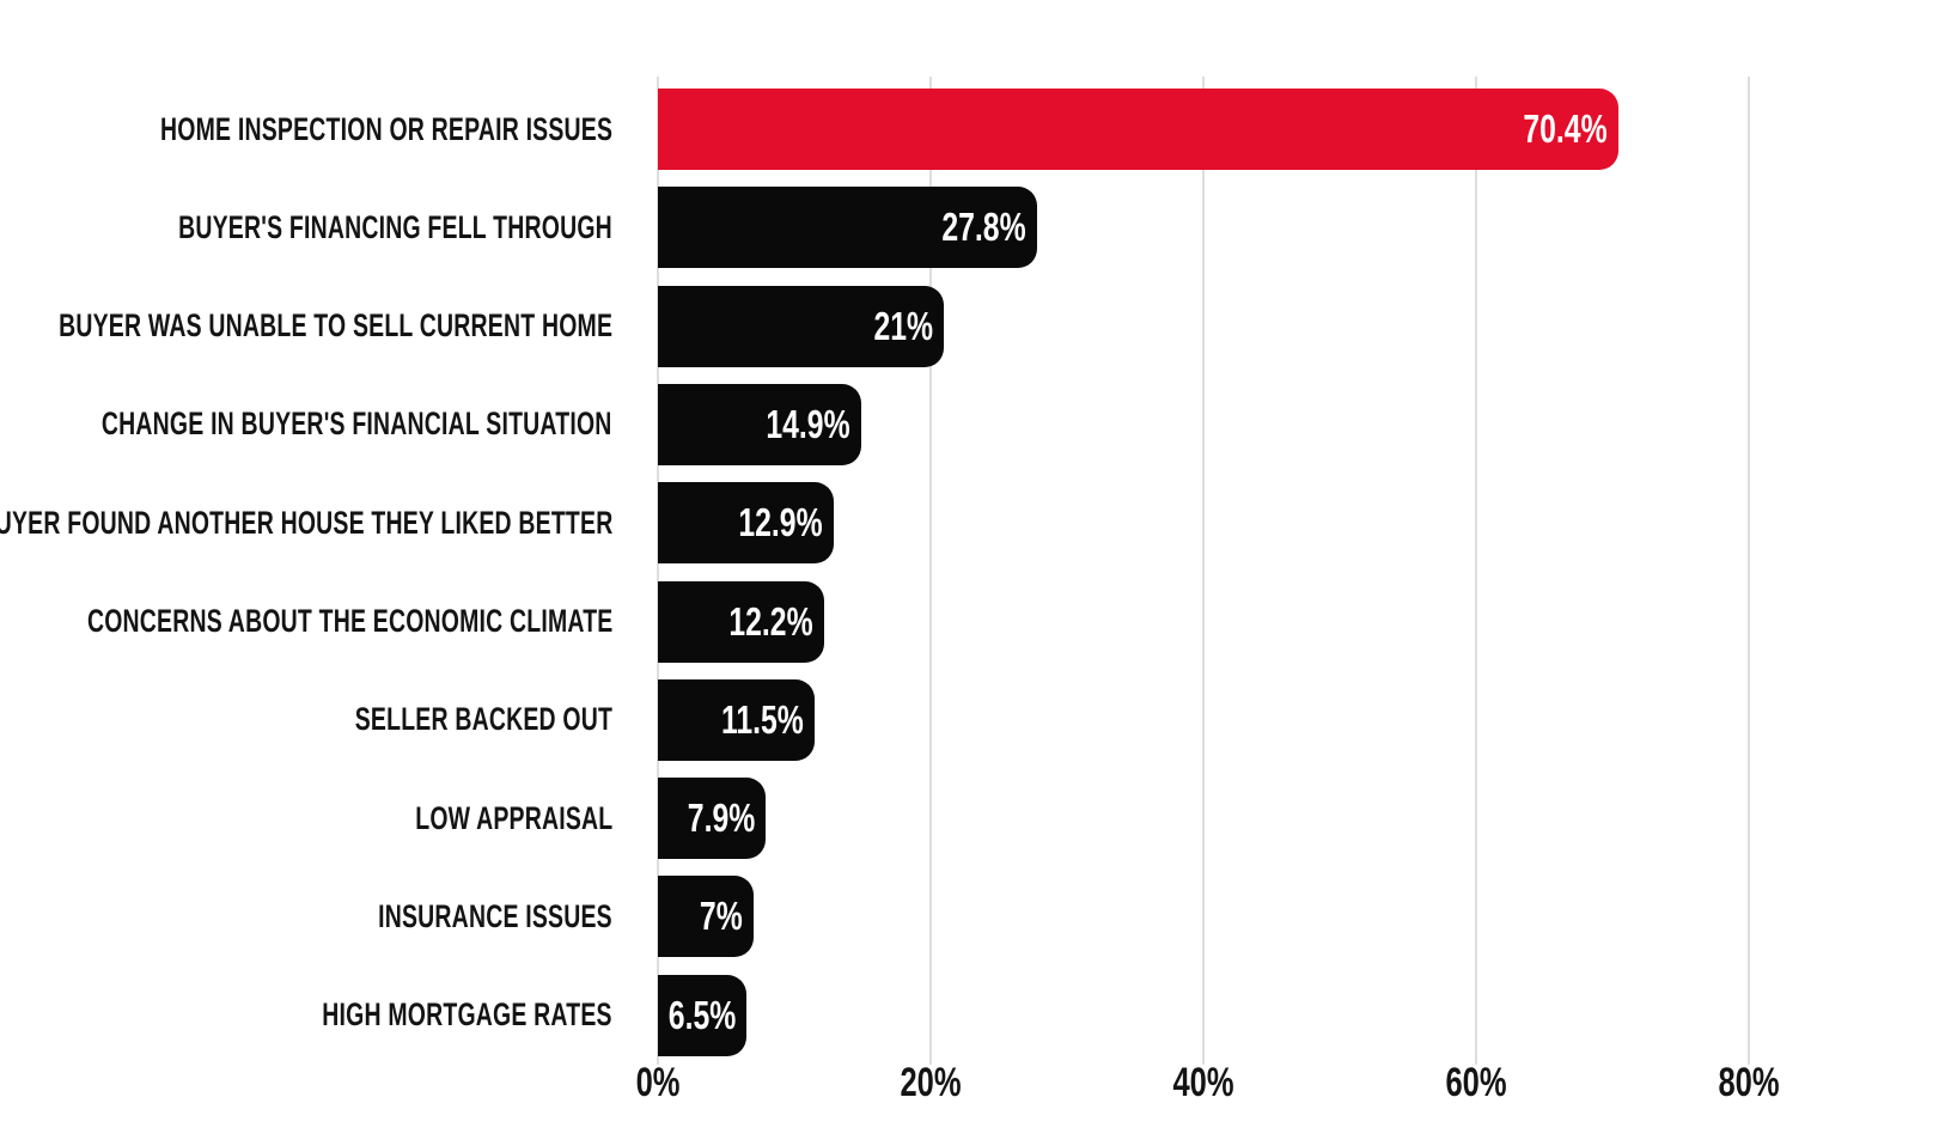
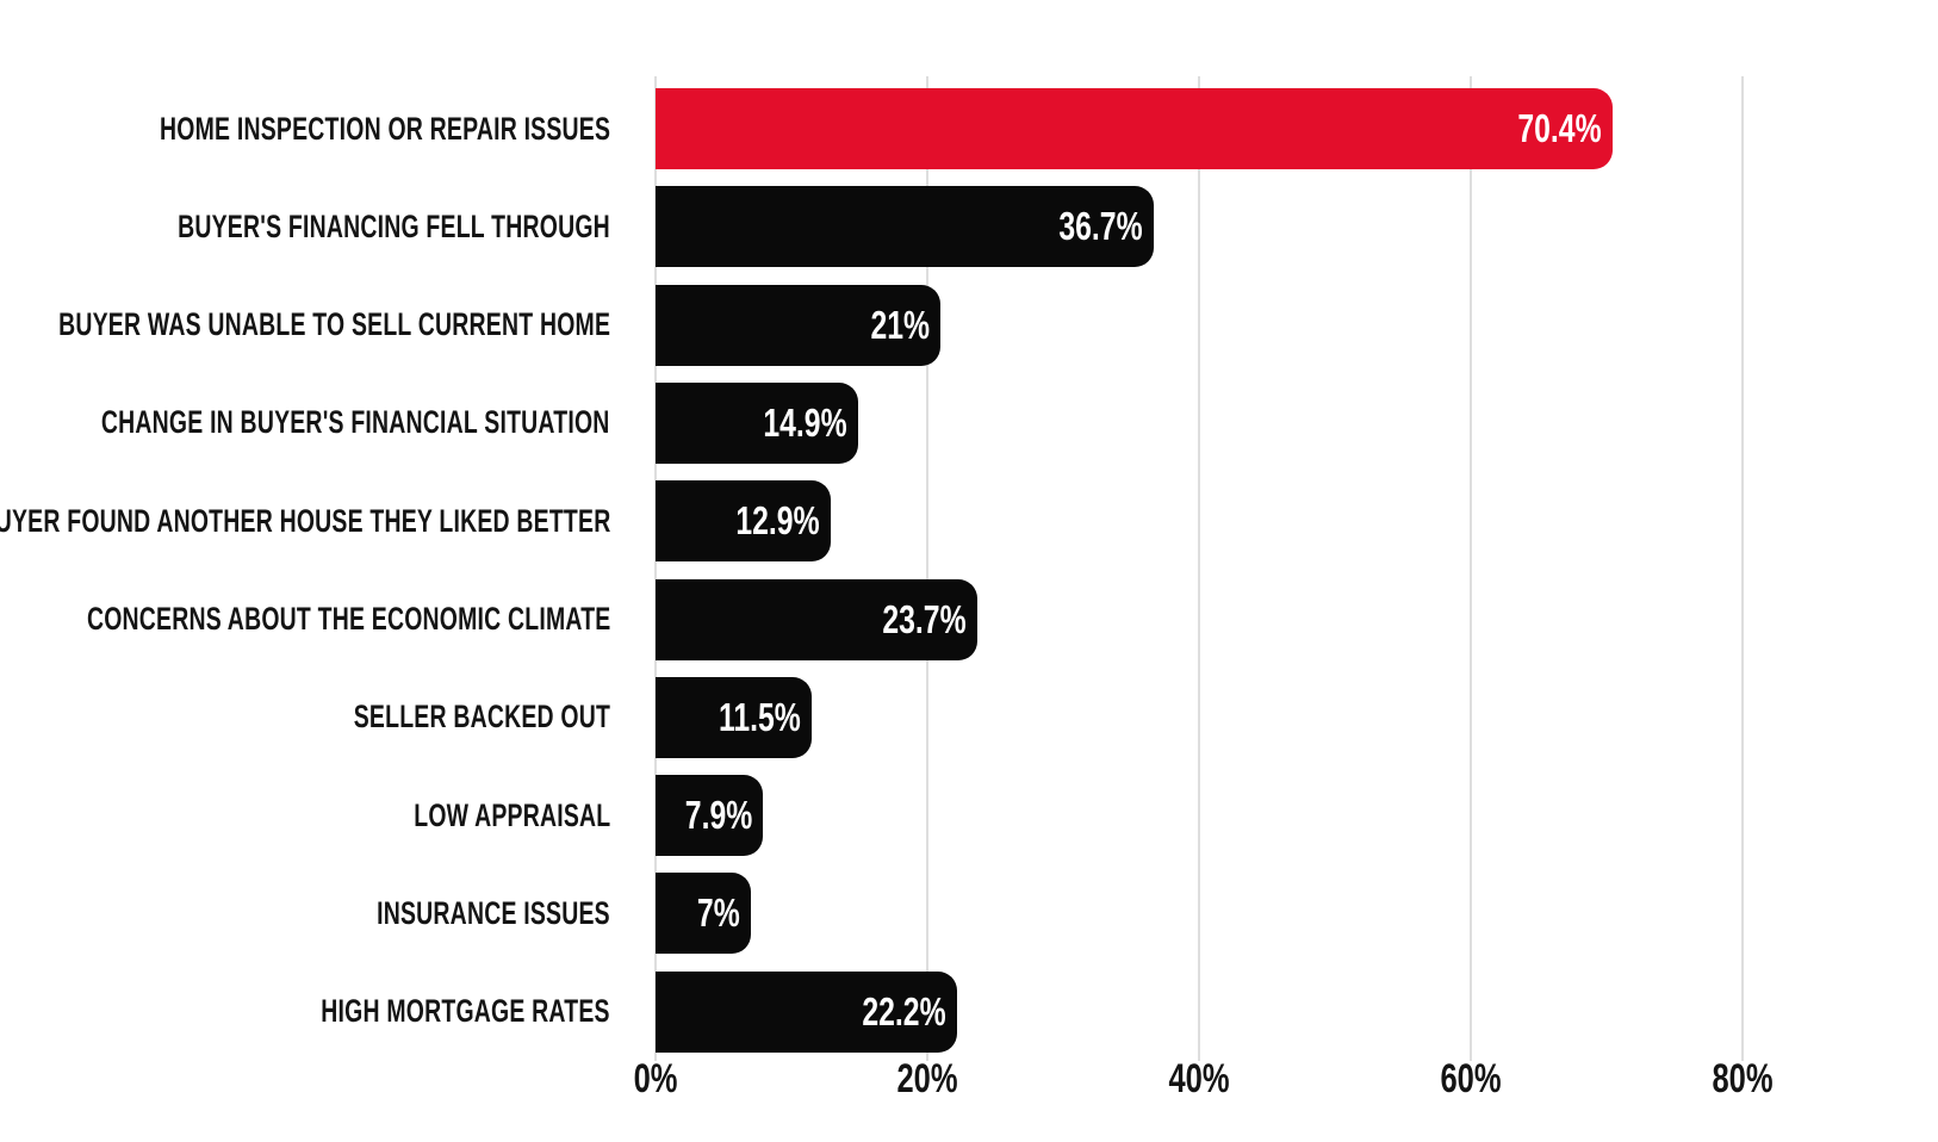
BUYER'S FINANCING FELL THROUGH: 27.8% -> 36.7%
CONCERNS ABOUT THE ECONOMIC CLIMATE: 12.2% -> 23.7%
HIGH MORTGAGE RATES: 6.5% -> 22.2%
